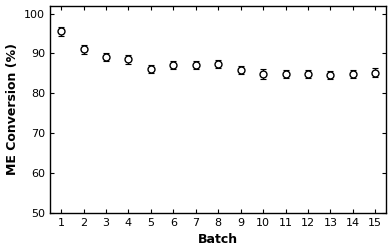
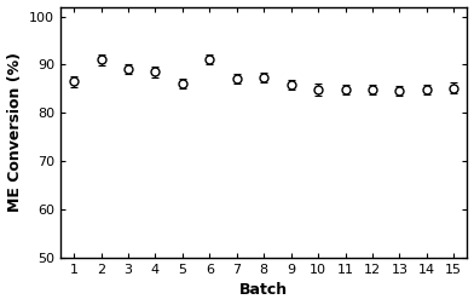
1: 95.5 -> 86.5
6: 87.0 -> 91.0
